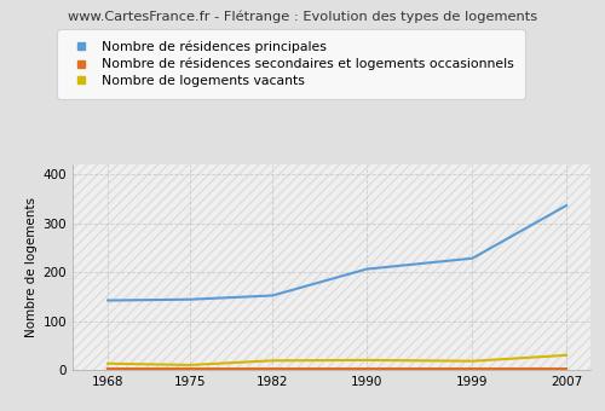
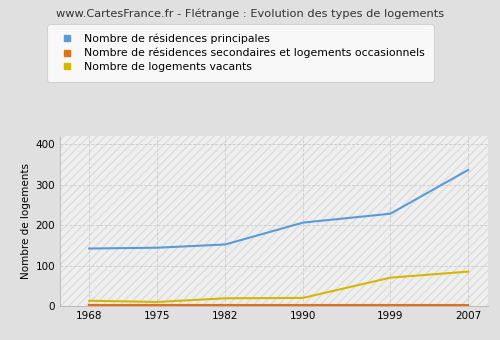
Nombre de logements vacants/1999: 18 -> 70
Nombre de logements vacants/2007: 30 -> 85
